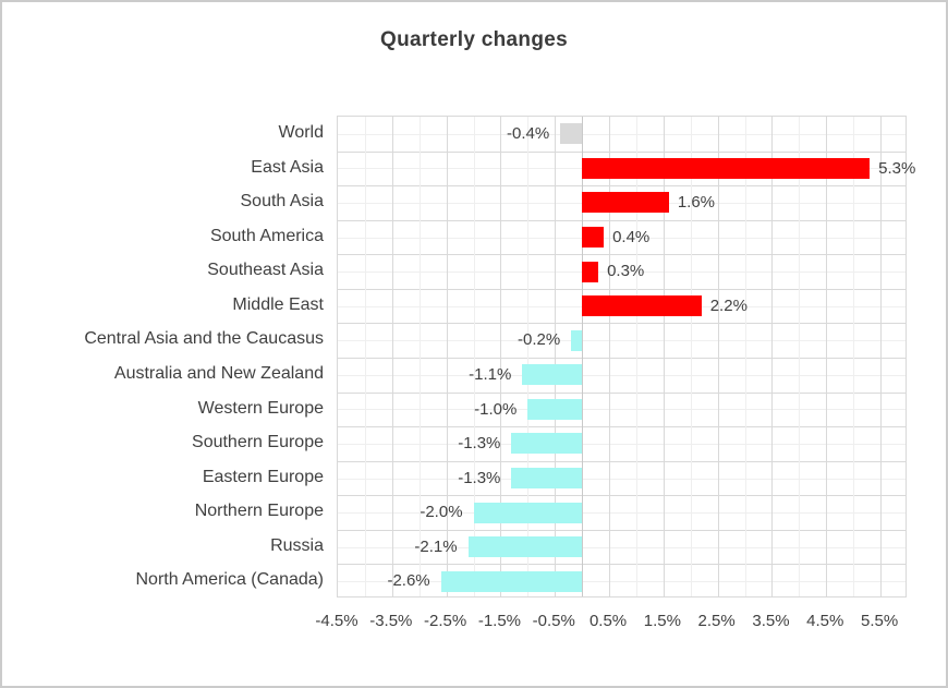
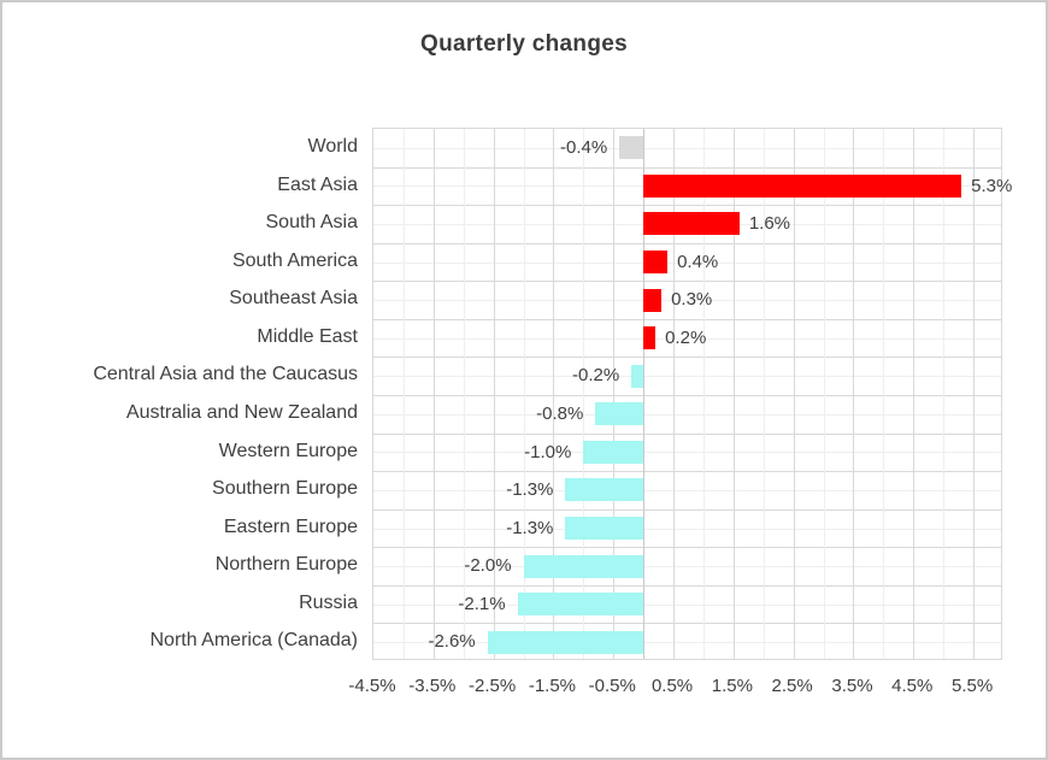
Middle East: 2.2% -> 0.2%
Australia and New Zealand: -1.1% -> -0.8%
